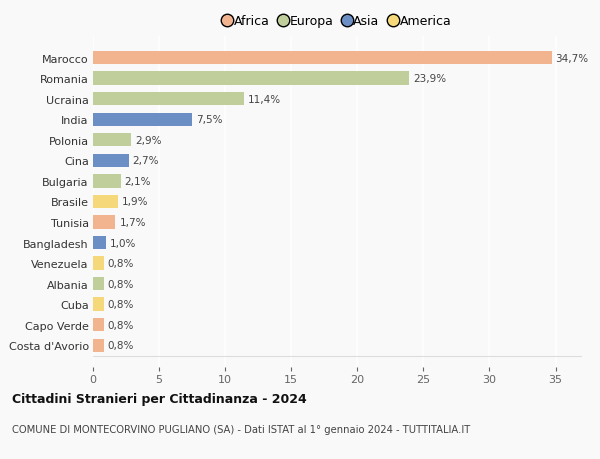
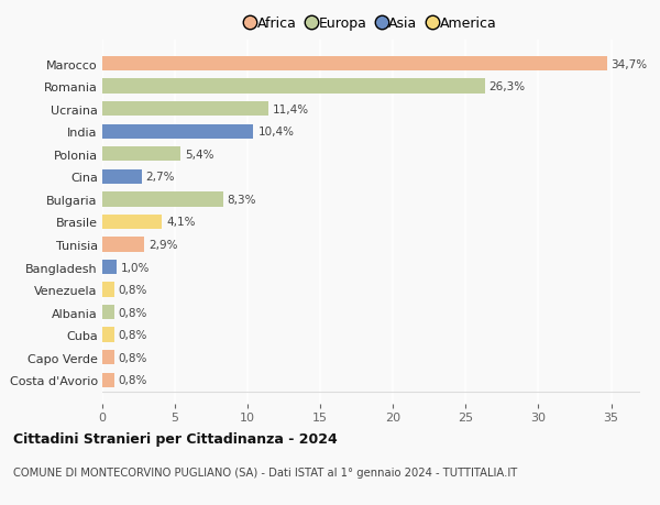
Romania: 23,9% -> 26,3%
India: 7,5% -> 10,4%
Polonia: 2,9% -> 5,4%
Bulgaria: 2,1% -> 8,3%
Brasile: 1,9% -> 4,1%
Tunisia: 1,7% -> 2,9%
